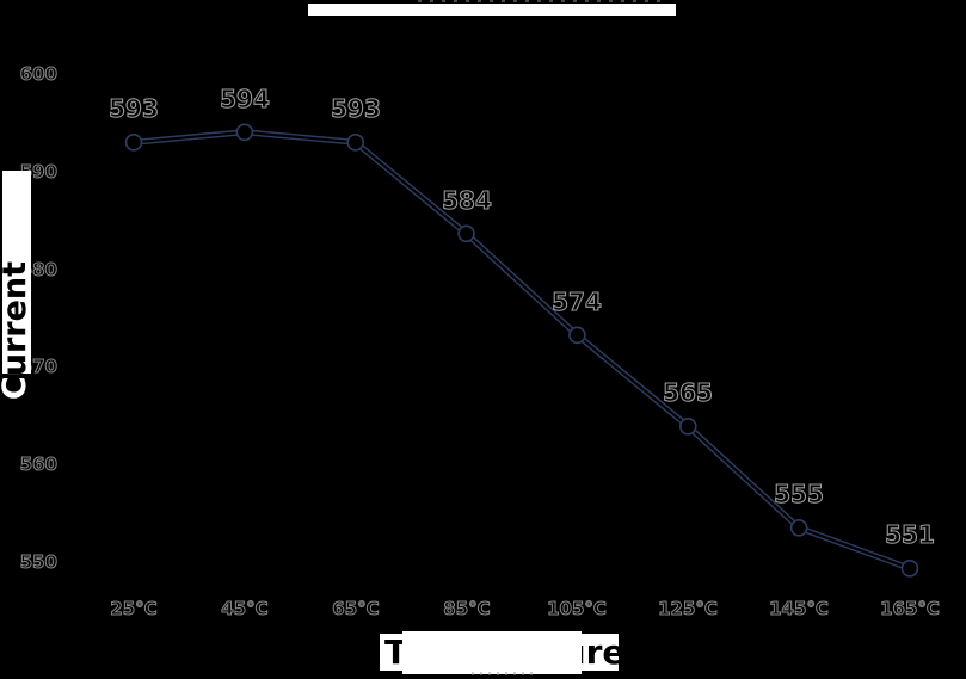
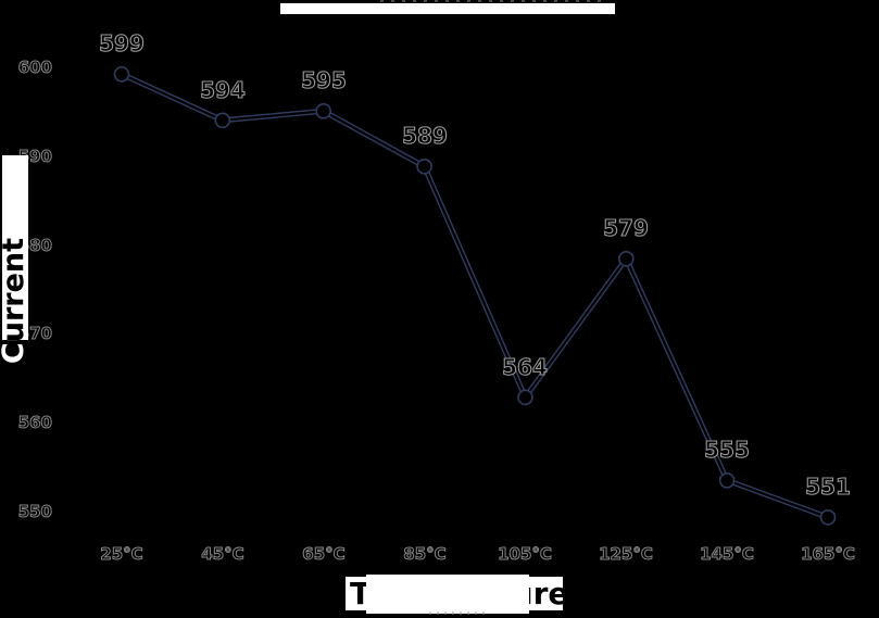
25°C: 593 -> 599
65°C: 593 -> 595
85°C: 584 -> 589
105°C: 574 -> 564
125°C: 565 -> 579
